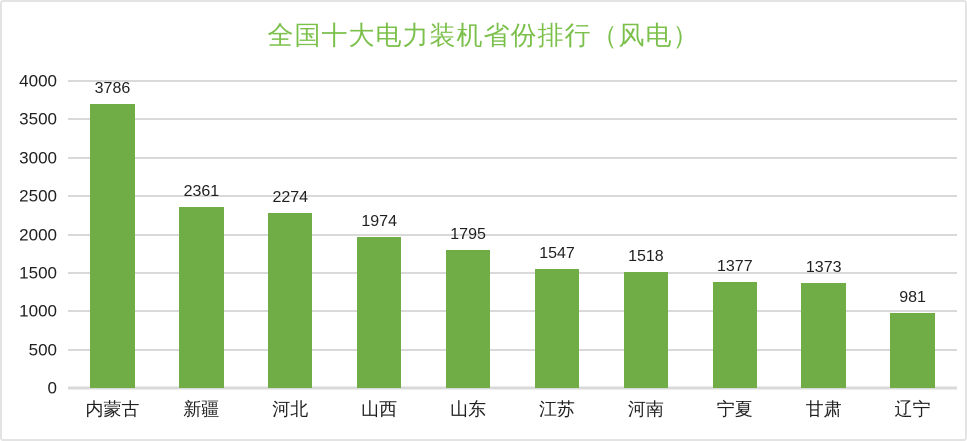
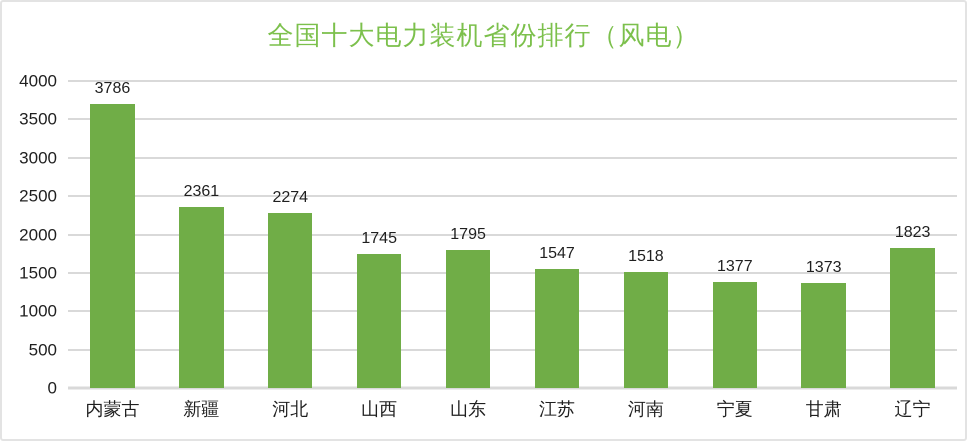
山西: 1974 -> 1745
辽宁: 981 -> 1823
